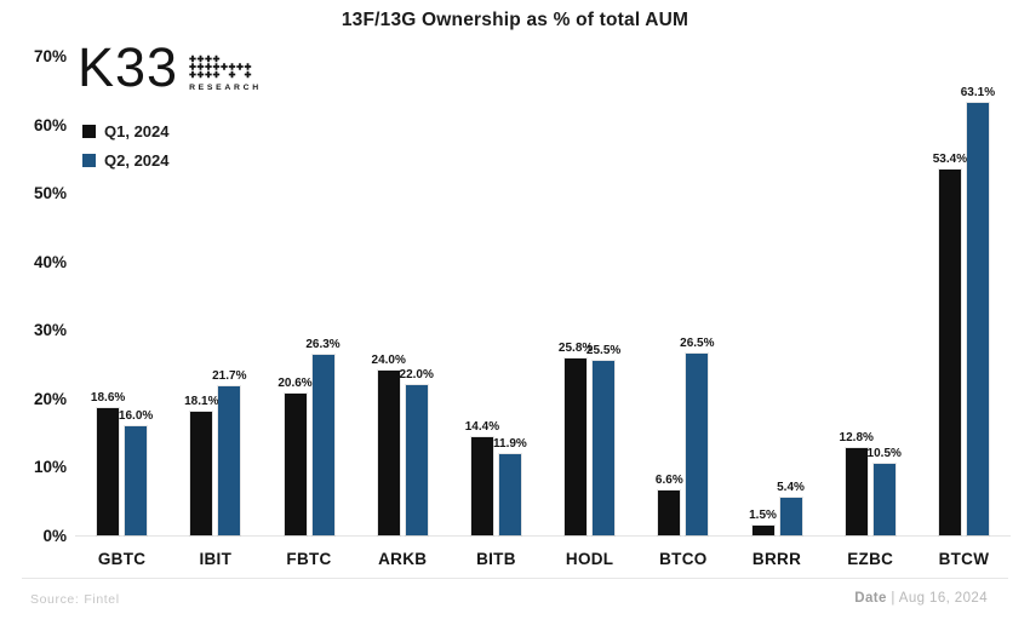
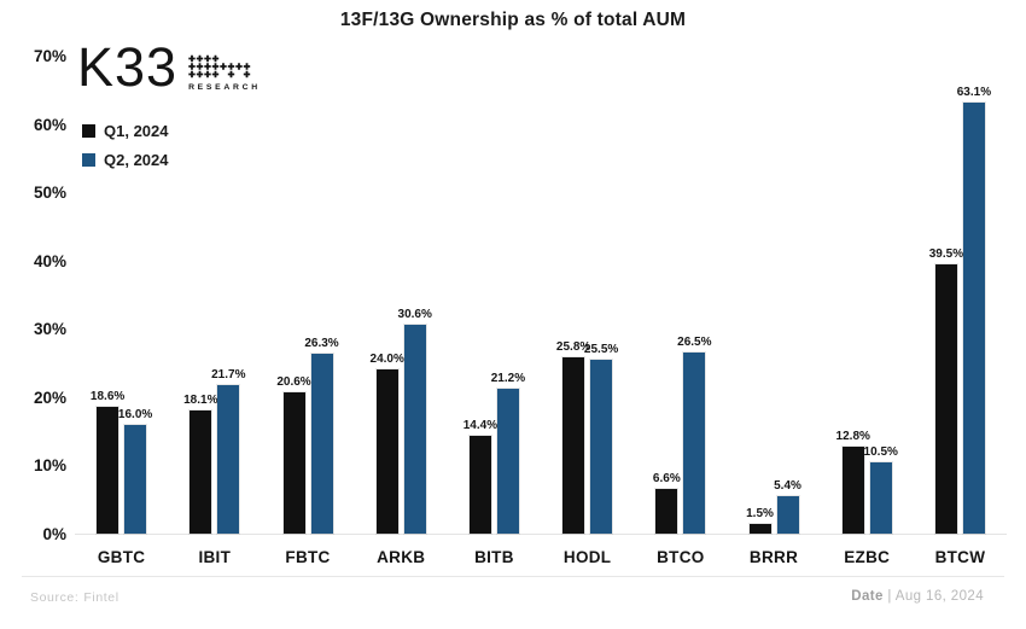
Q2, 2024/ARKB: 22.0% -> 30.6%
Q2, 2024/BITB: 11.9% -> 21.2%
Q1, 2024/BTCW: 53.4% -> 39.5%
